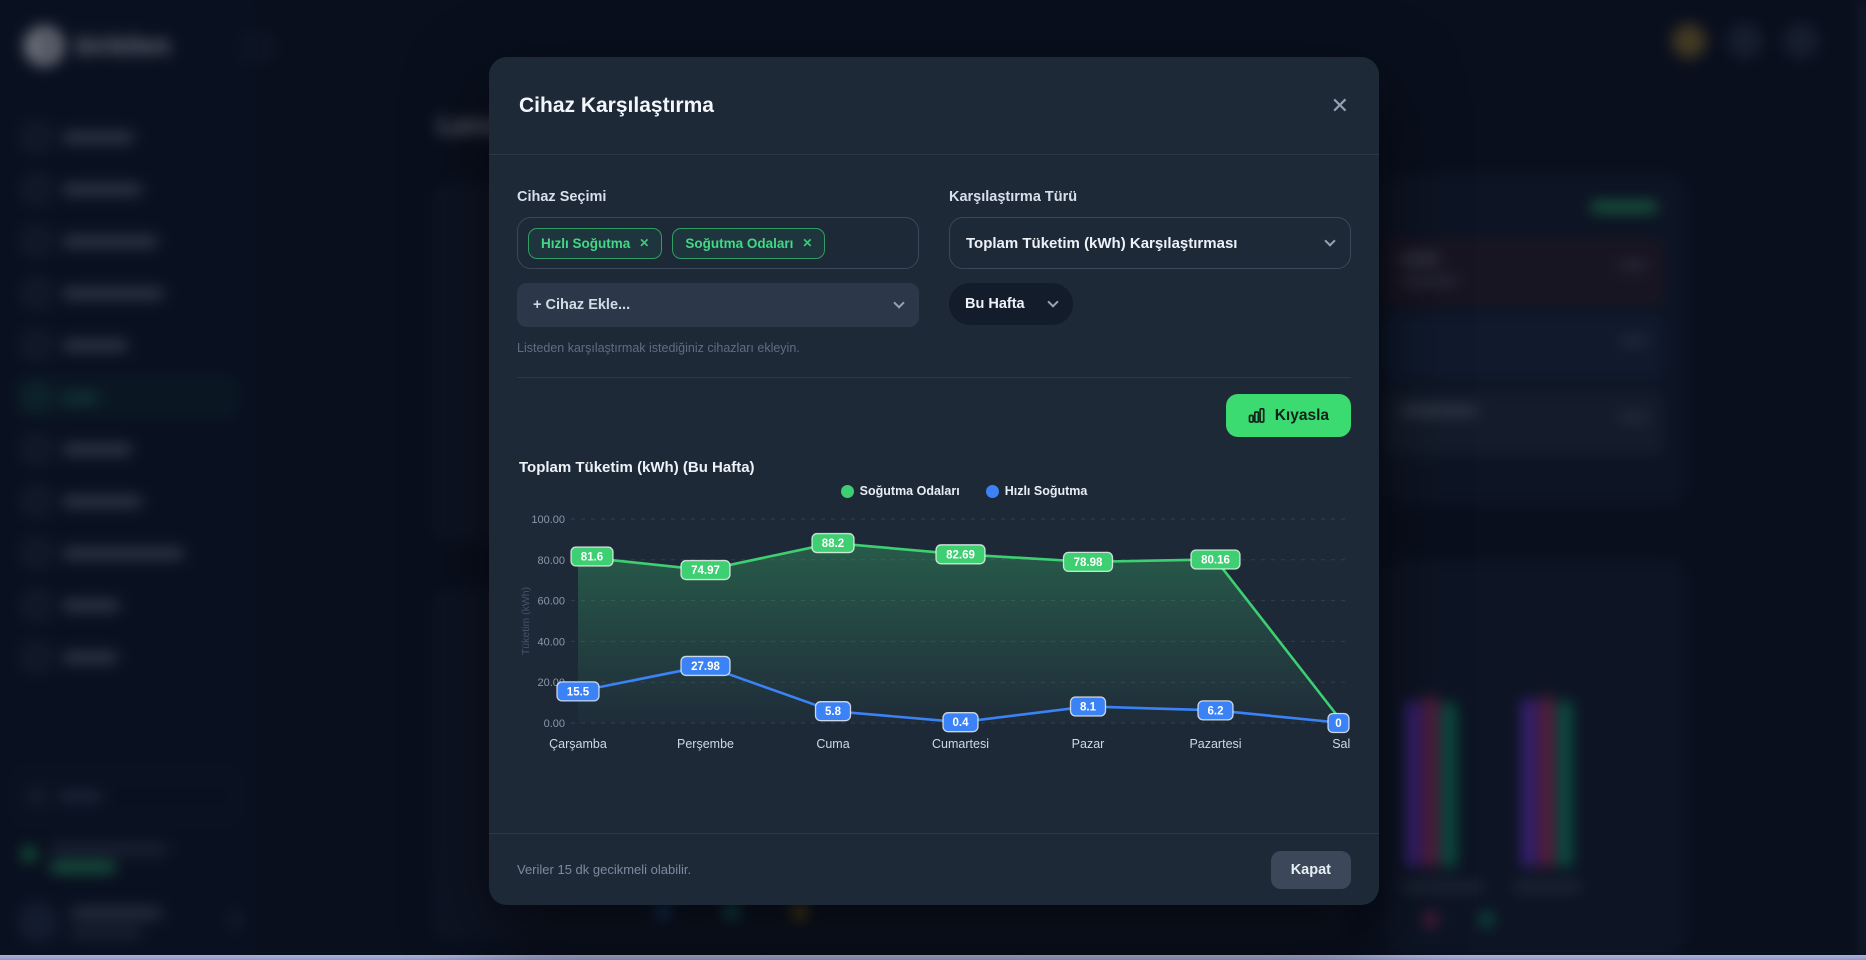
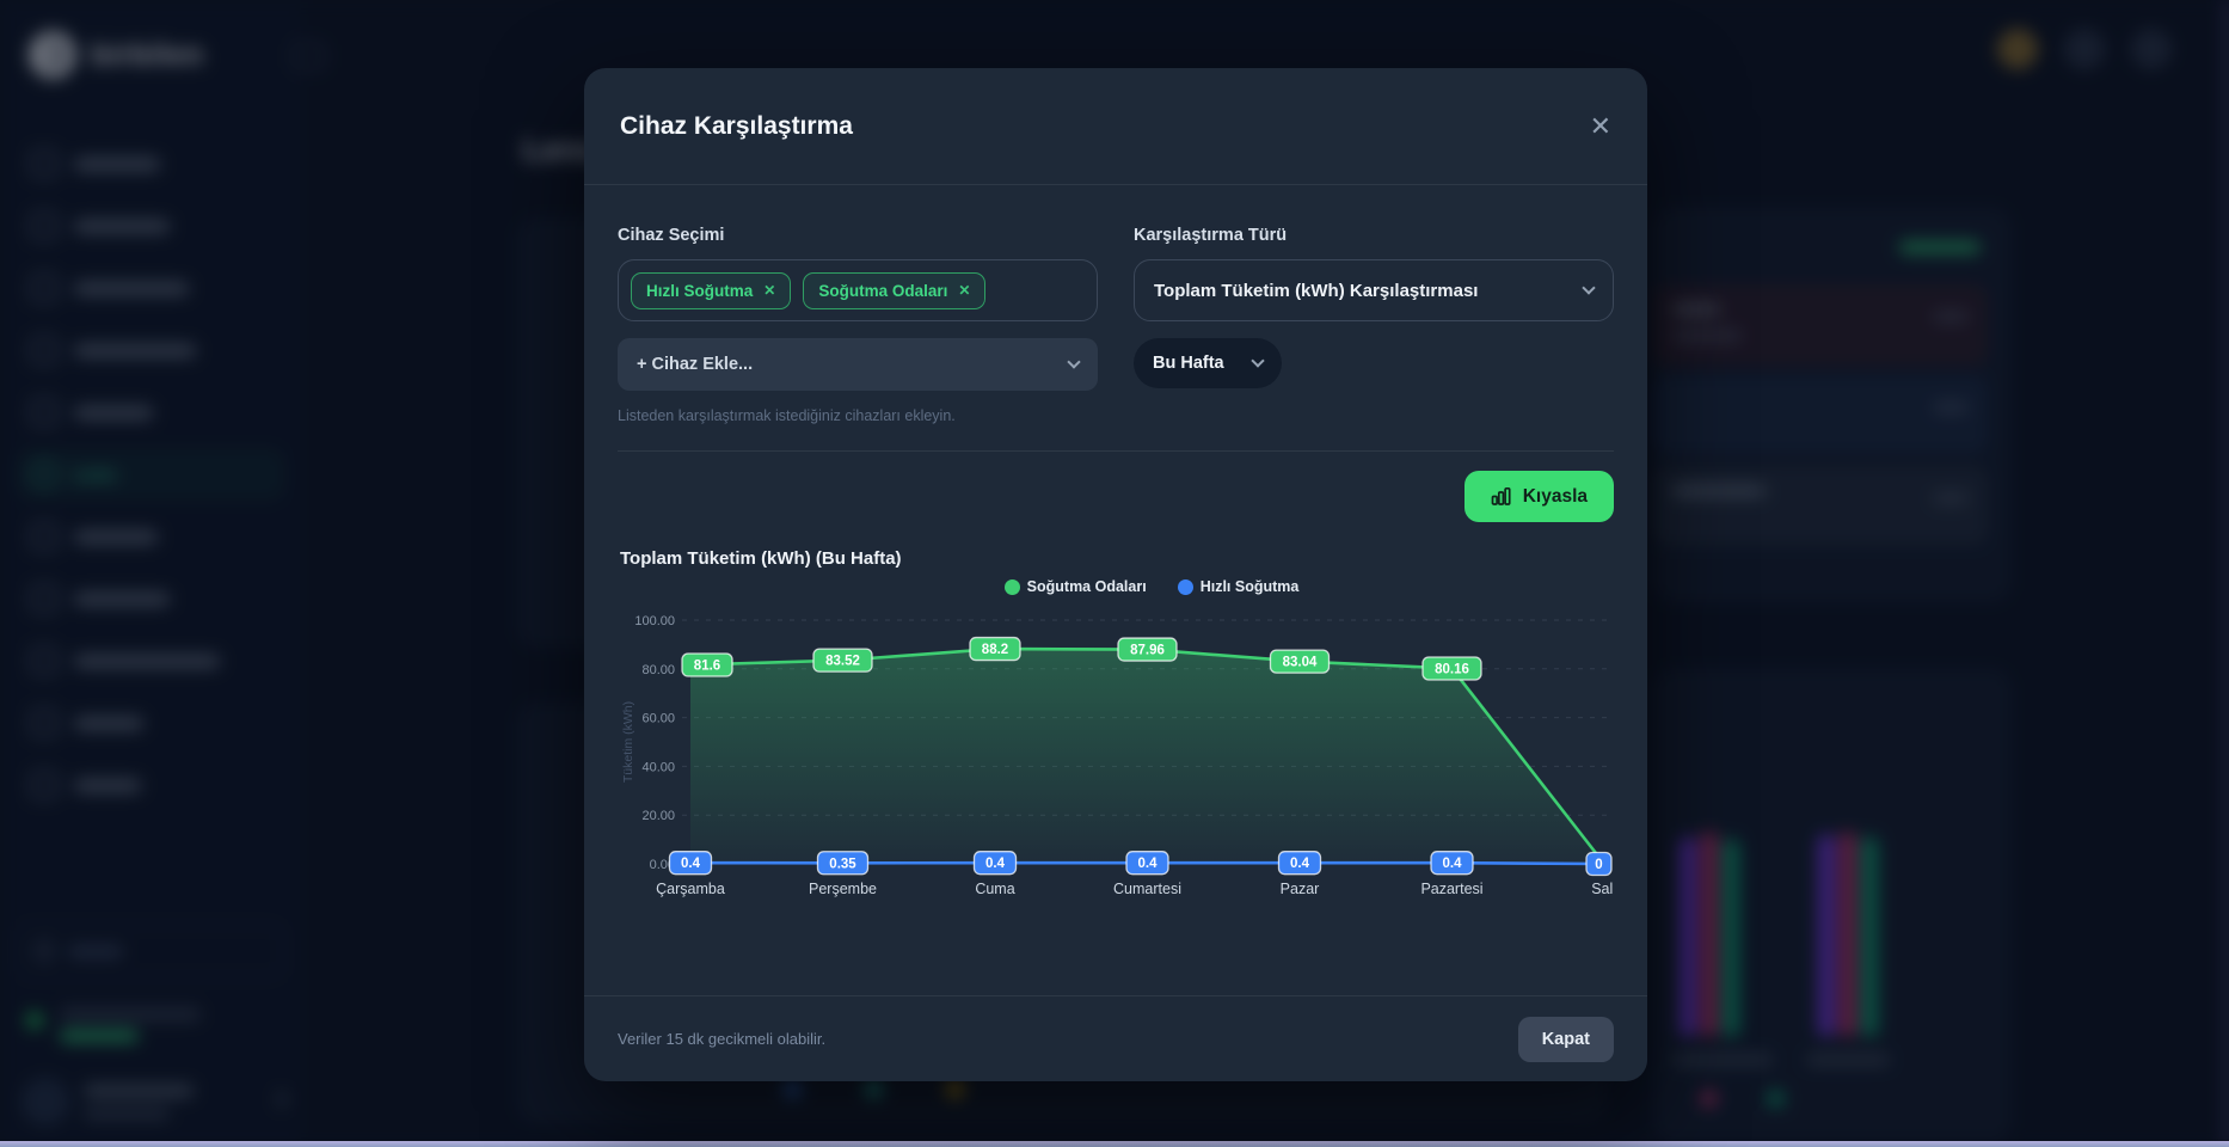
Hızlı Soğutma/Çarşamba: 15.5 -> 0.4
Soğutma Odaları/Perşembe: 74.97 -> 83.52
Hızlı Soğutma/Perşembe: 27.98 -> 0.35
Hızlı Soğutma/Cuma: 5.8 -> 0.4
Soğutma Odaları/Cumartesi: 82.69 -> 87.96
Soğutma Odaları/Pazar: 78.98 -> 83.04
Hızlı Soğutma/Pazar: 8.1 -> 0.4
Hızlı Soğutma/Pazartesi: 6.2 -> 0.4
